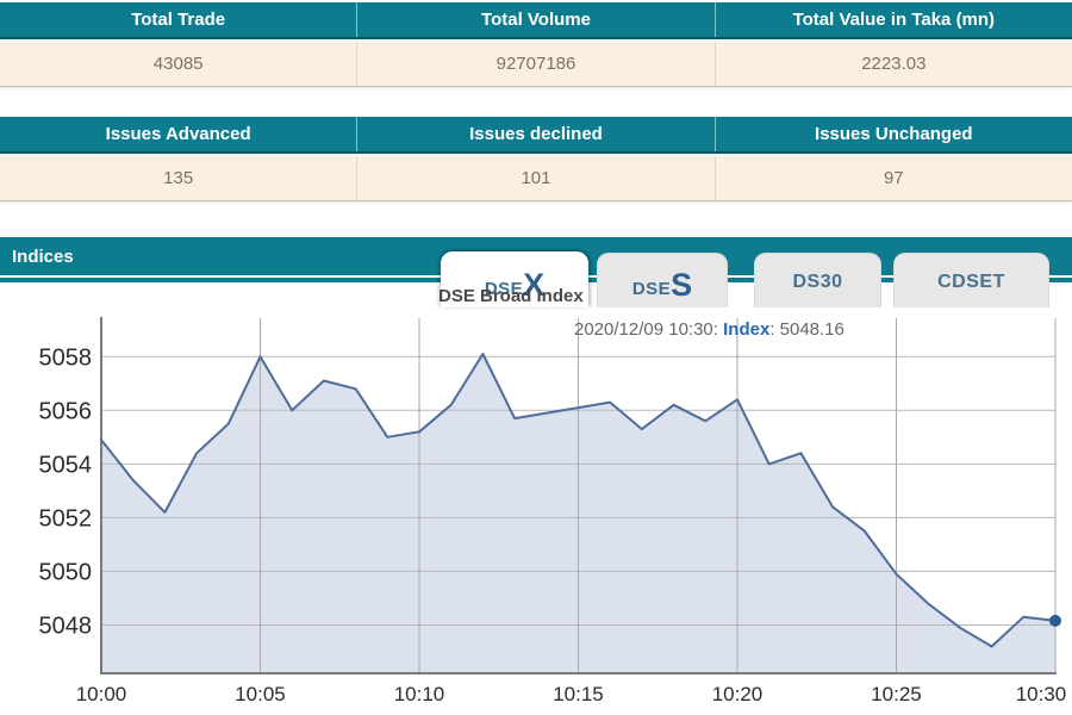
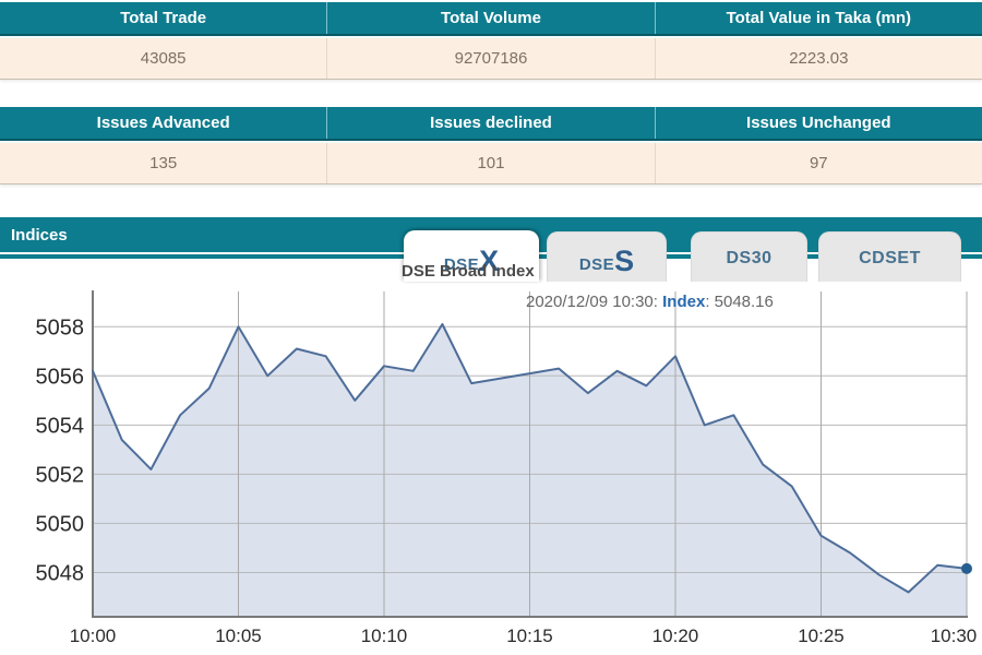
10:00: 5054.9 -> 5056.2
10:10: 5055.2 -> 5056.4
10:20: 5056.4 -> 5056.8
10:25: 5049.9 -> 5049.5
